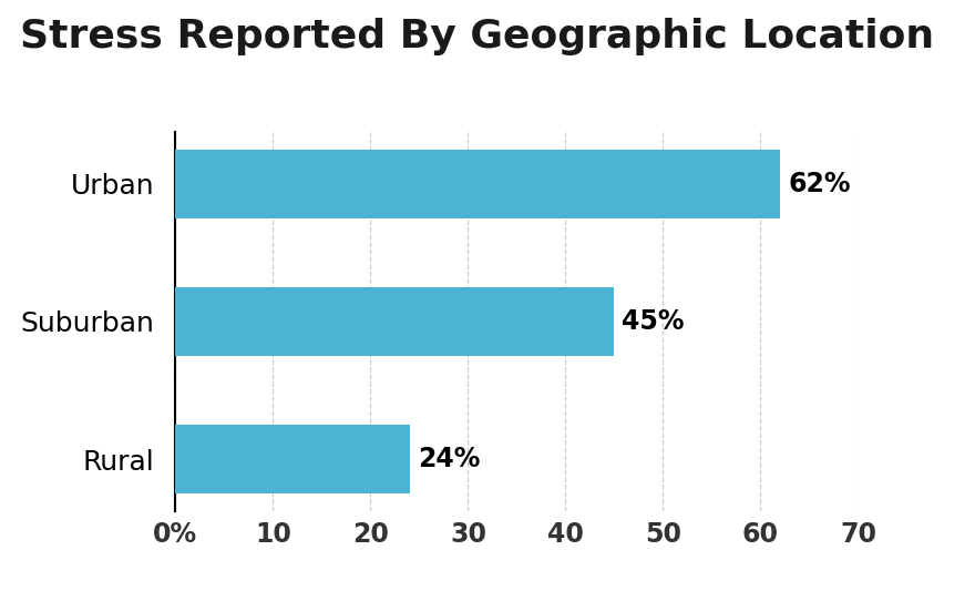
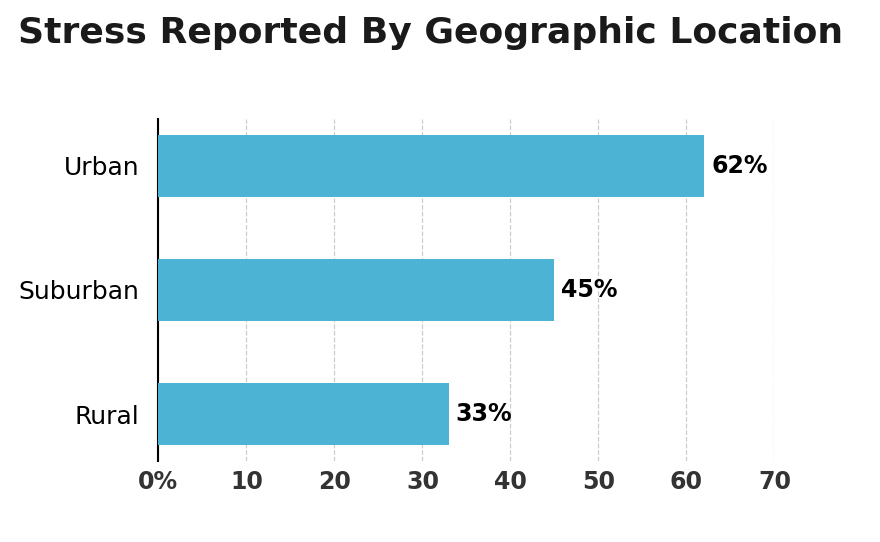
Rural: 24% -> 33%
